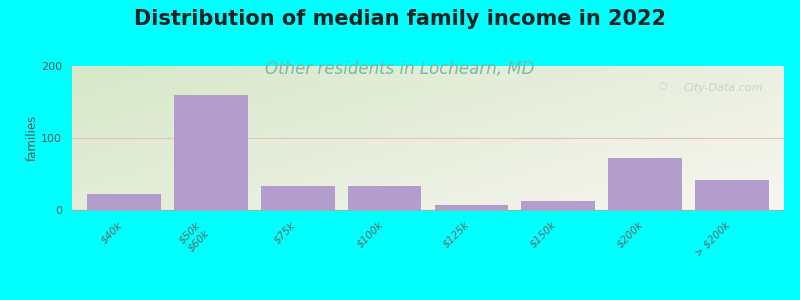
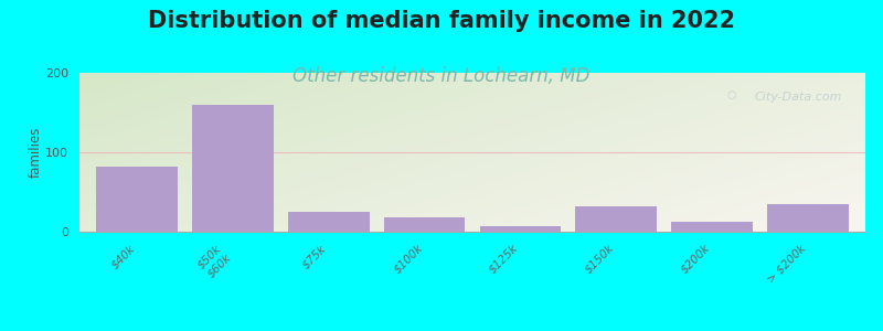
$40k: 22 -> 82
$75k: 34 -> 25
$100k: 34 -> 18
$150k: 12 -> 32
$200k: 72 -> 13
> $200k: 42 -> 35
